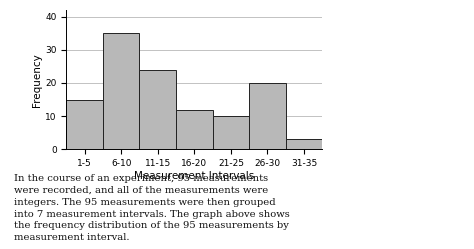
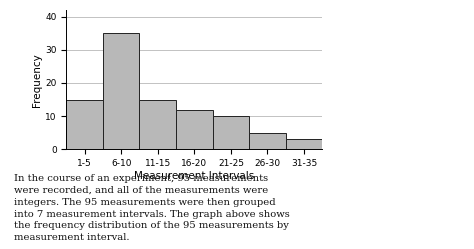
11-15: 24 -> 15
26-30: 20 -> 5
